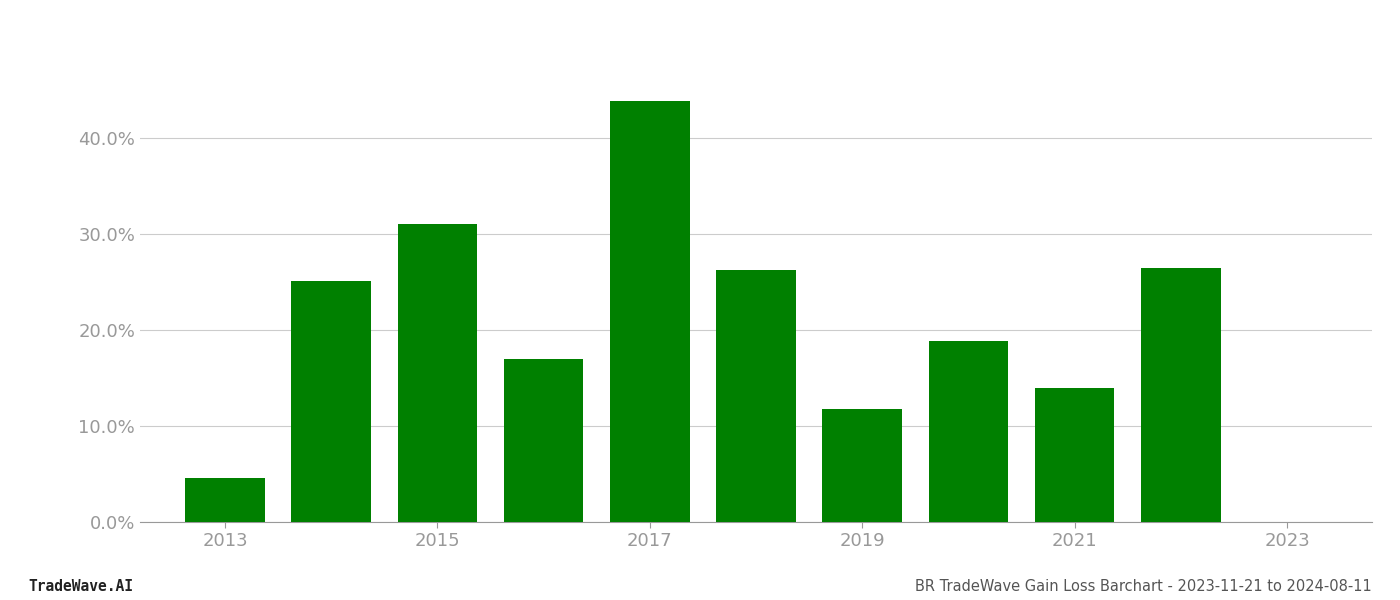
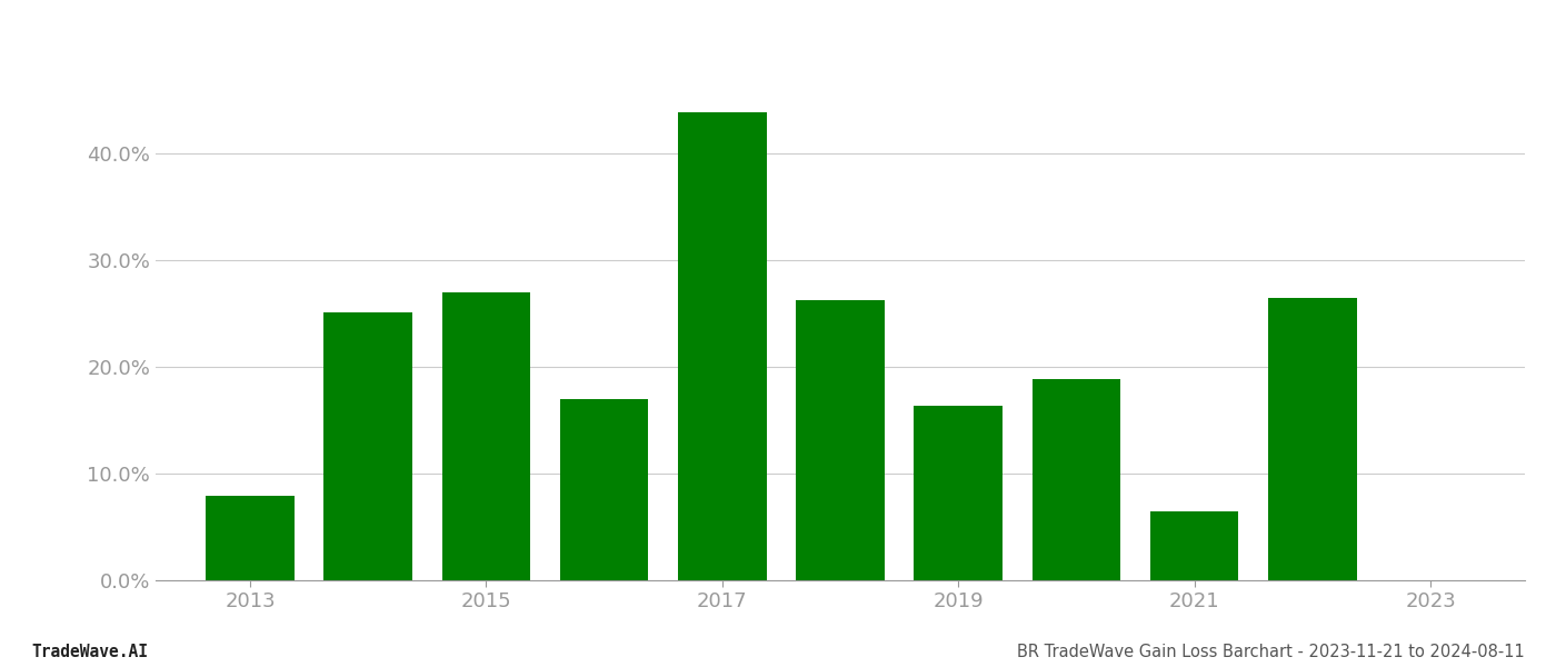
2013: 4.6% -> 7.9%
2015: 31.0% -> 27.0%
2019: 11.8% -> 16.4%
2021: 14.0% -> 6.5%
